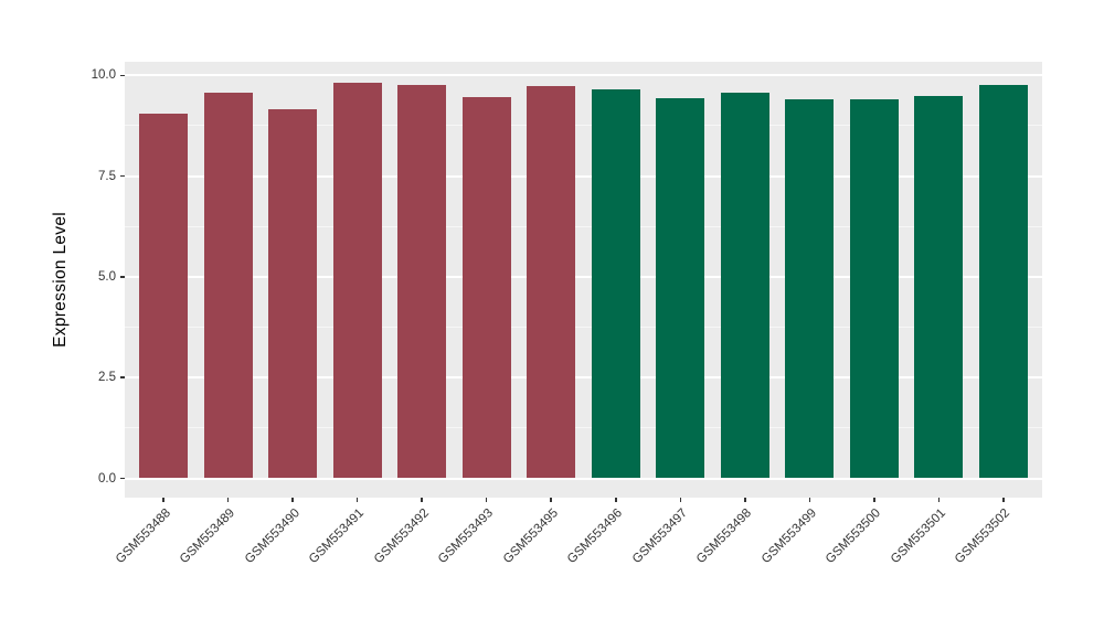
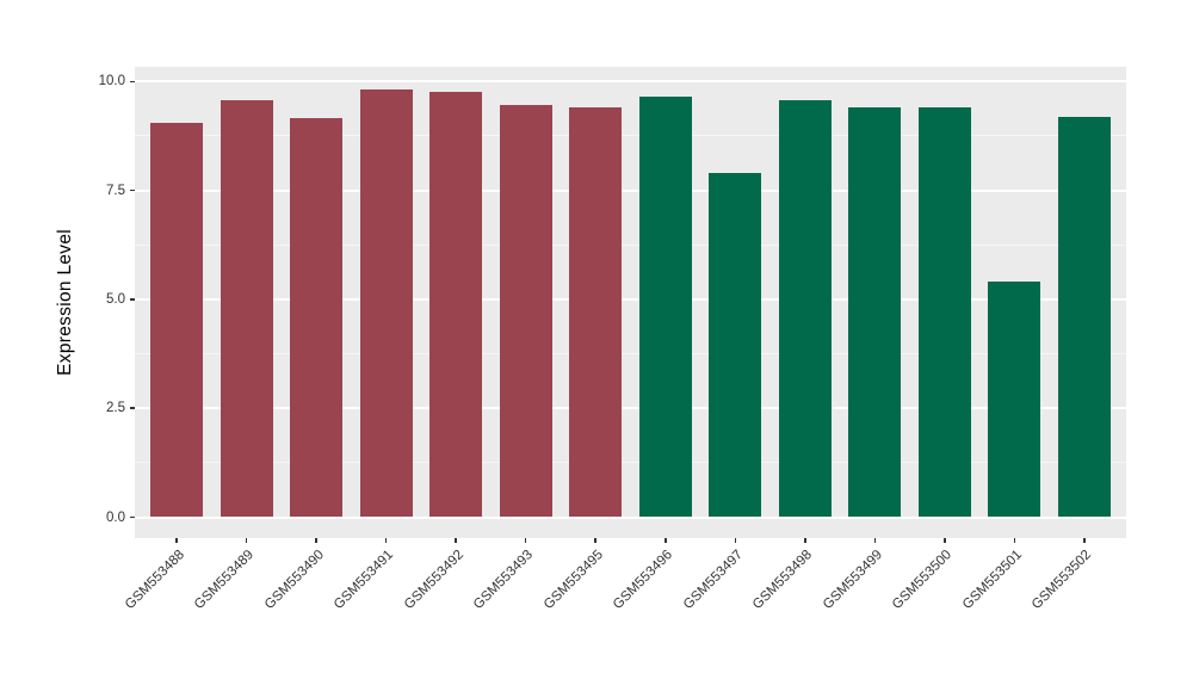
GSM553495: 9.7 -> 9.4
GSM553497: 9.4 -> 7.9
GSM553501: 9.5 -> 5.4
GSM553502: 9.8 -> 9.2
